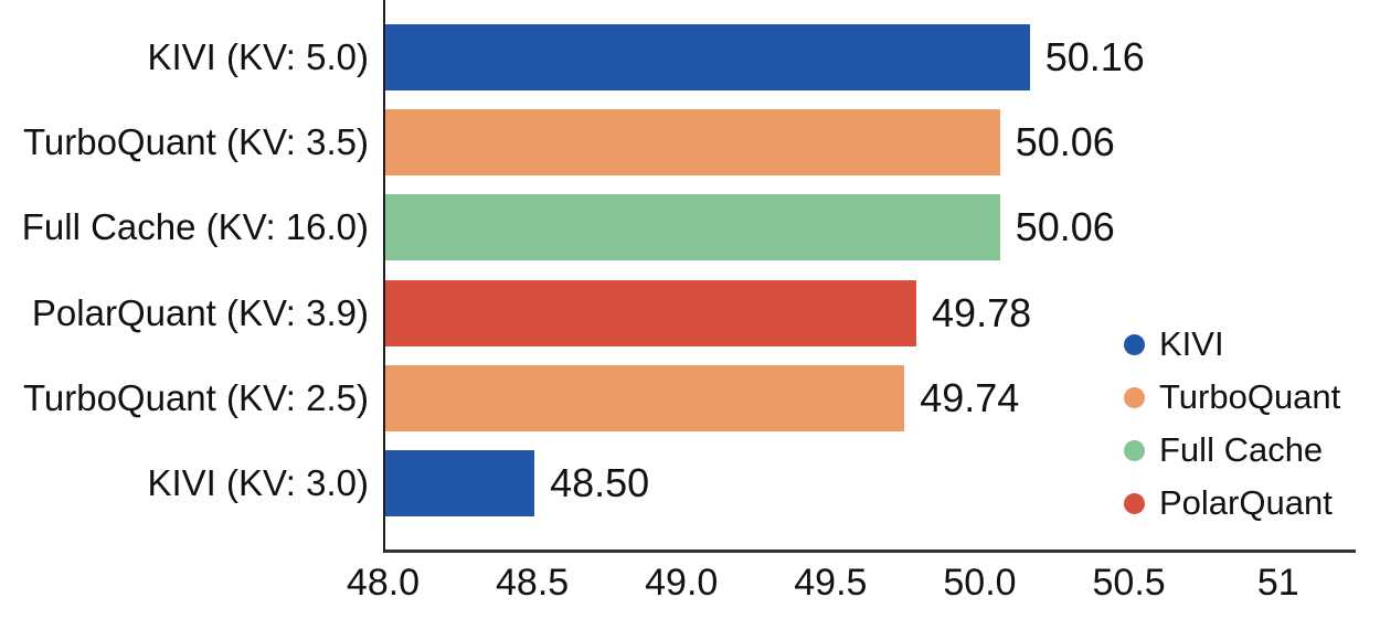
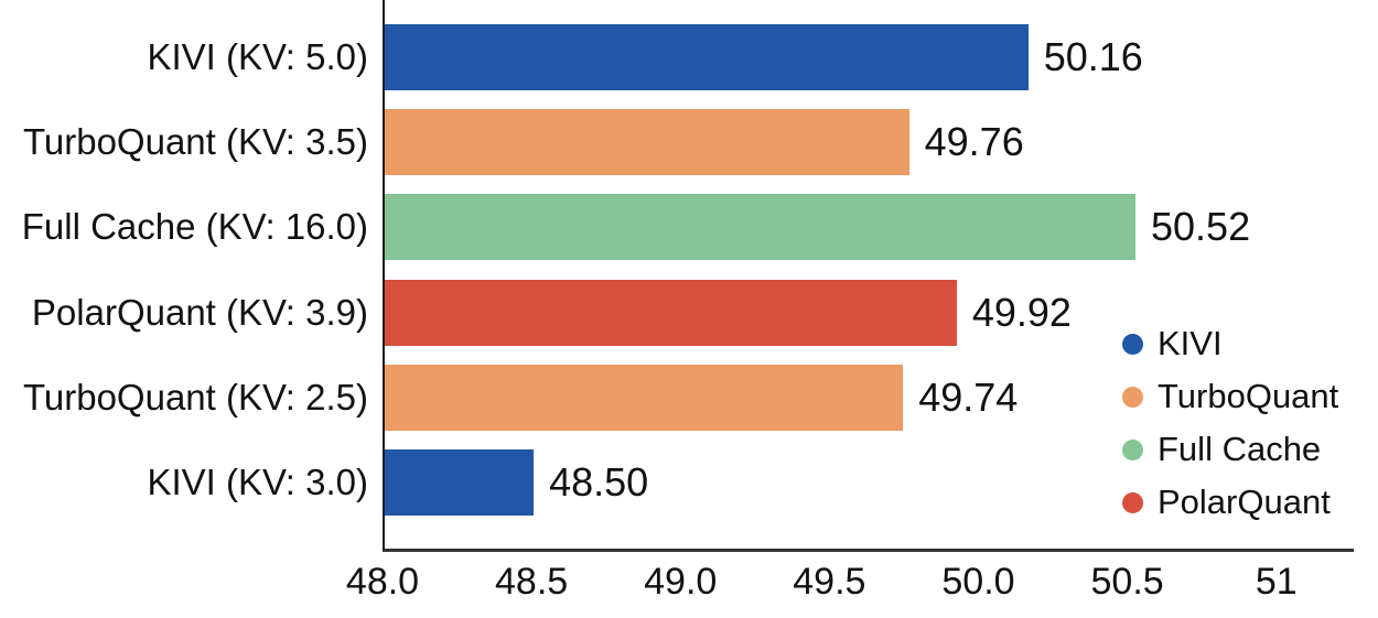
TurboQuant (KV: 3.5): 50.06 -> 49.76
Full Cache (KV: 16.0): 50.06 -> 50.52
PolarQuant (KV: 3.9): 49.78 -> 49.92
